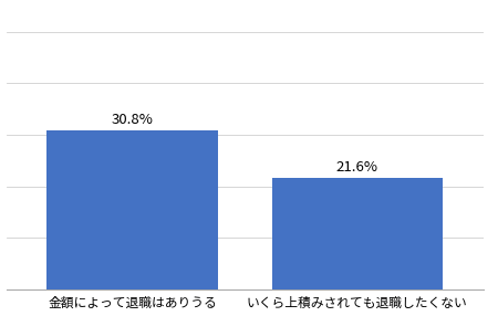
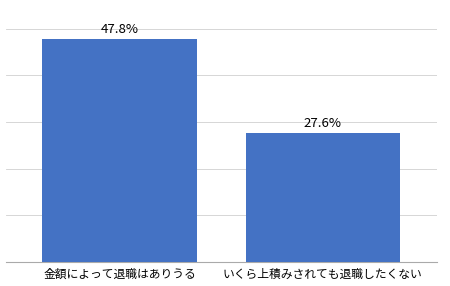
金額によって退職はありうる: 30.8% -> 47.8%
いくら上積みされても退職したくない: 21.6% -> 27.6%
